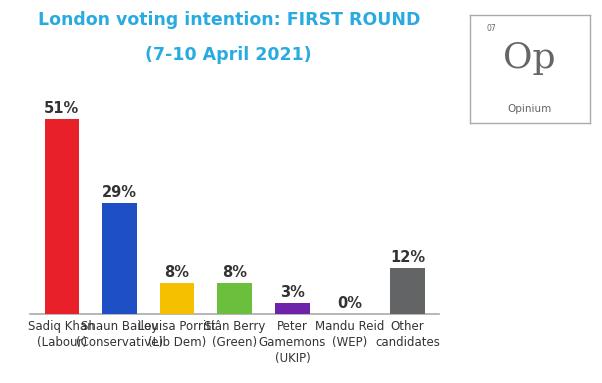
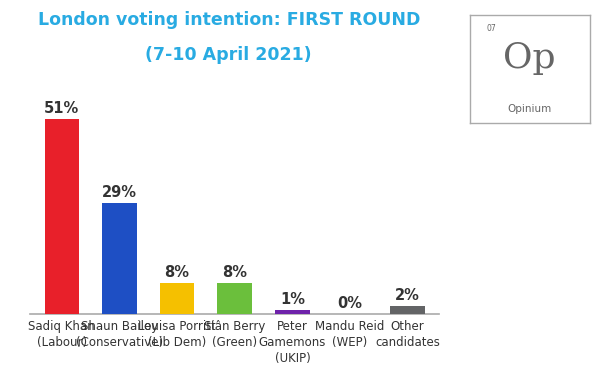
Peter Gamemons (UKIP): 3% -> 1%
Other candidates: 12% -> 2%
